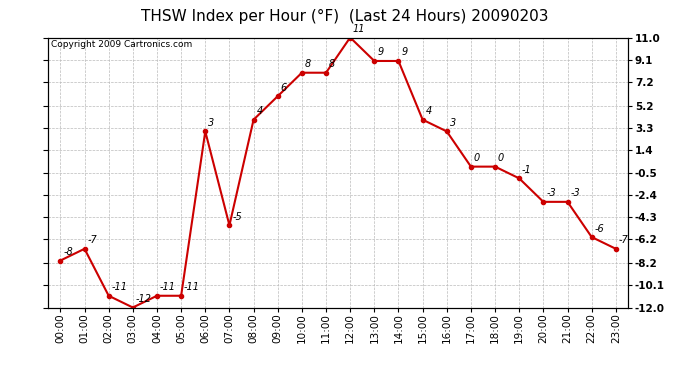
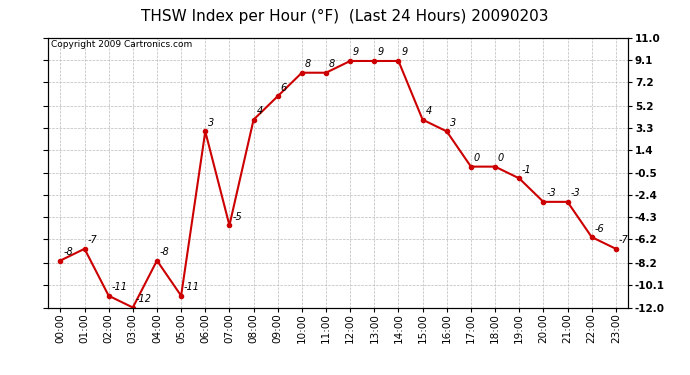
04:00: -11 -> -8
12:00: 11 -> 9
